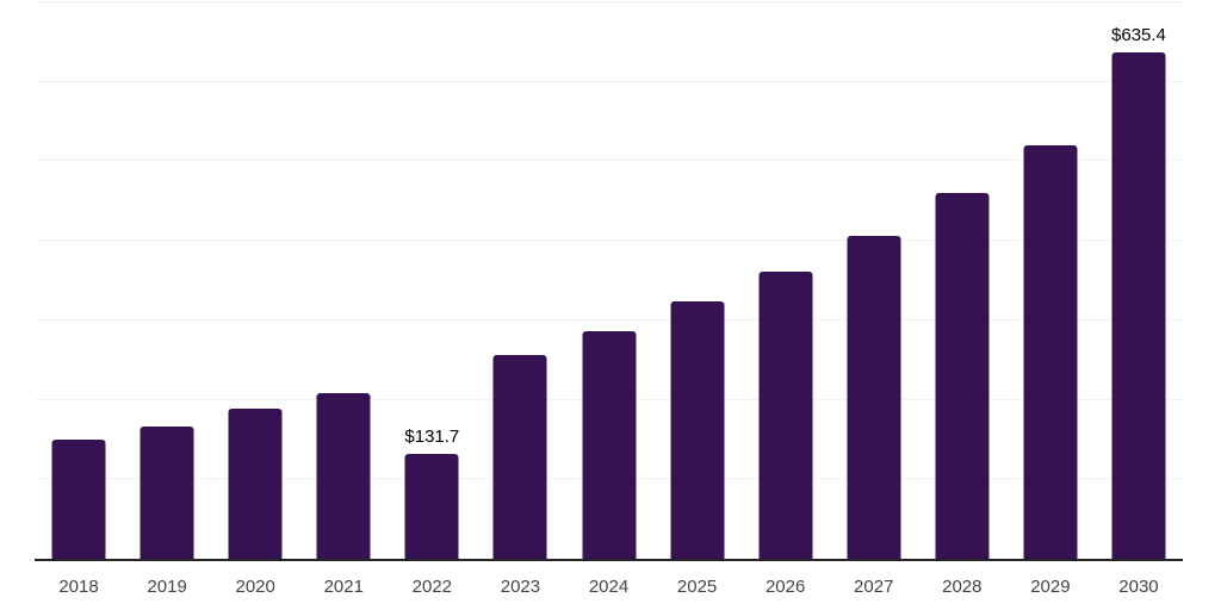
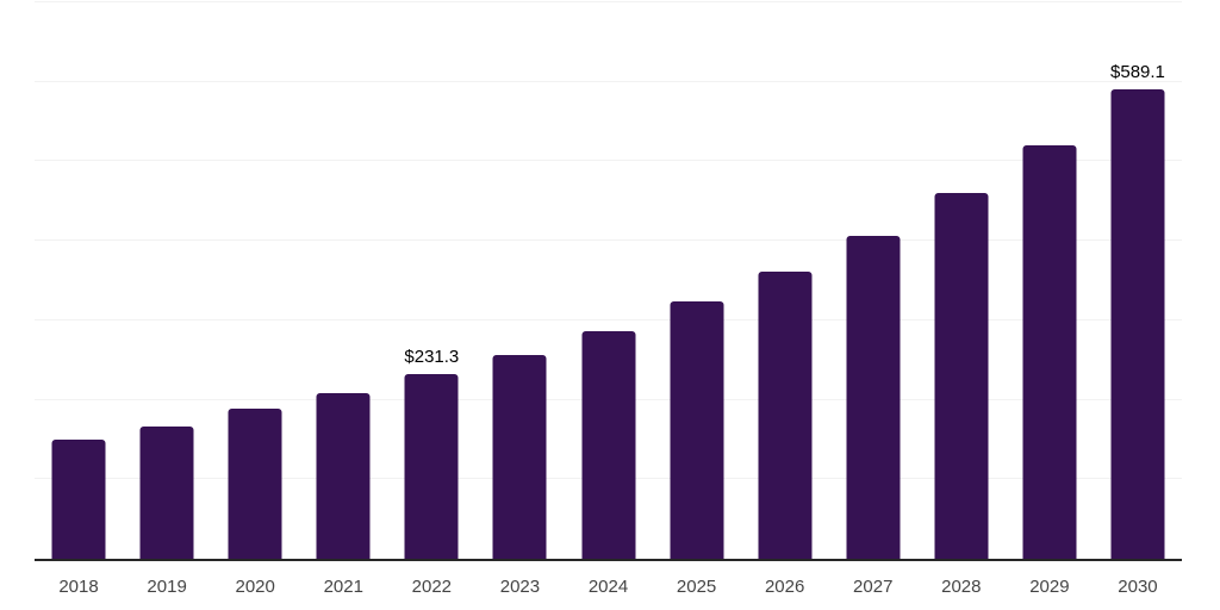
2022: $131.7 -> $231.3
2030: $635.4 -> $589.1
